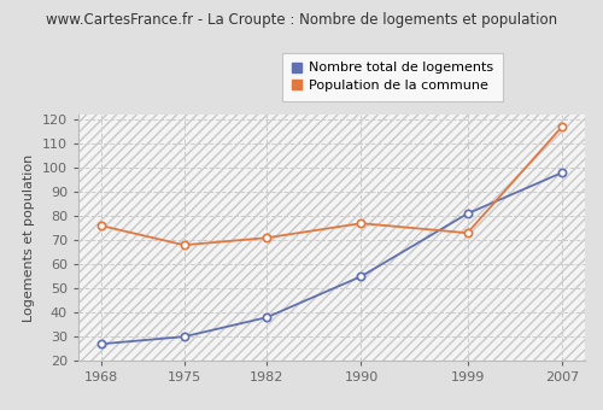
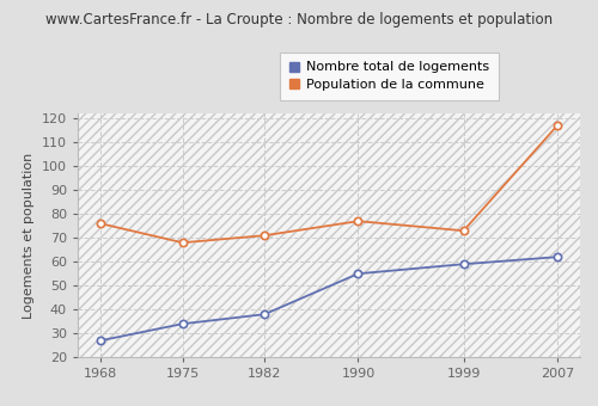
Nombre total de logements/1975: 30 -> 34
Nombre total de logements/1999: 81 -> 59
Nombre total de logements/2007: 98 -> 62
